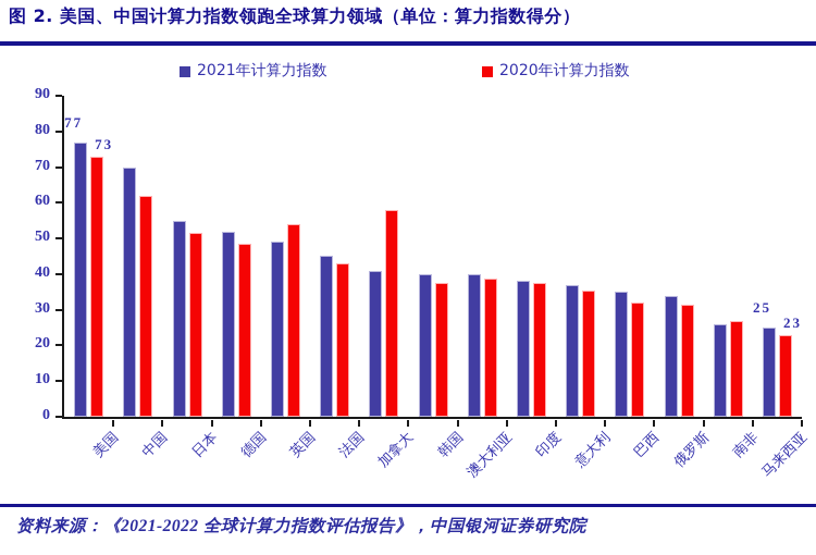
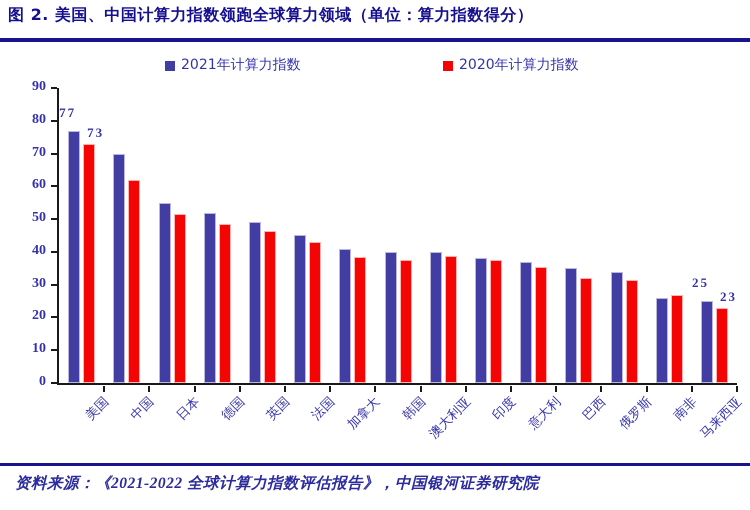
2020年计算力指数/英国: 54 -> 46
2020年计算力指数/加拿大: 58 -> 38
